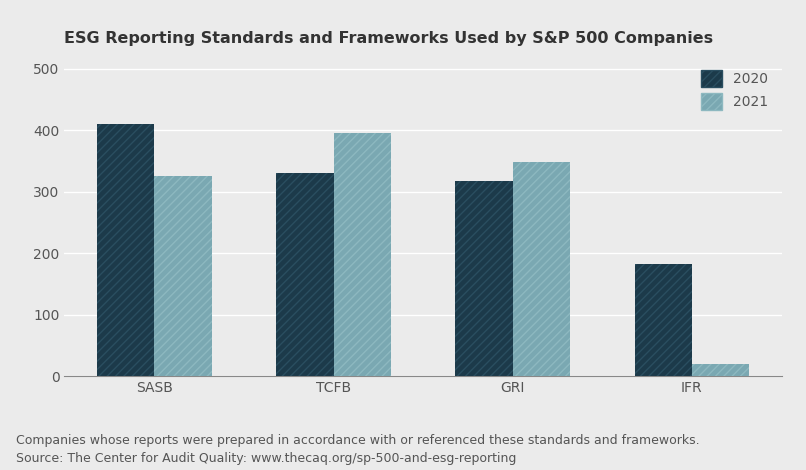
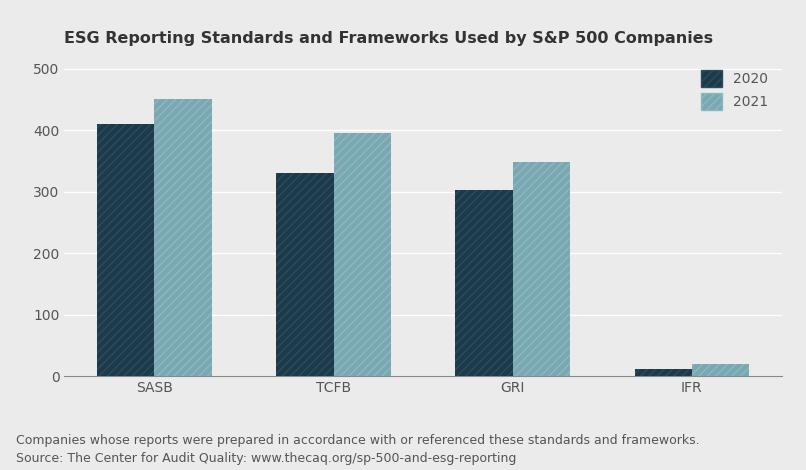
2021/SASB: 326 -> 450
2020/GRI: 318 -> 302
2020/IFR: 182 -> 12
